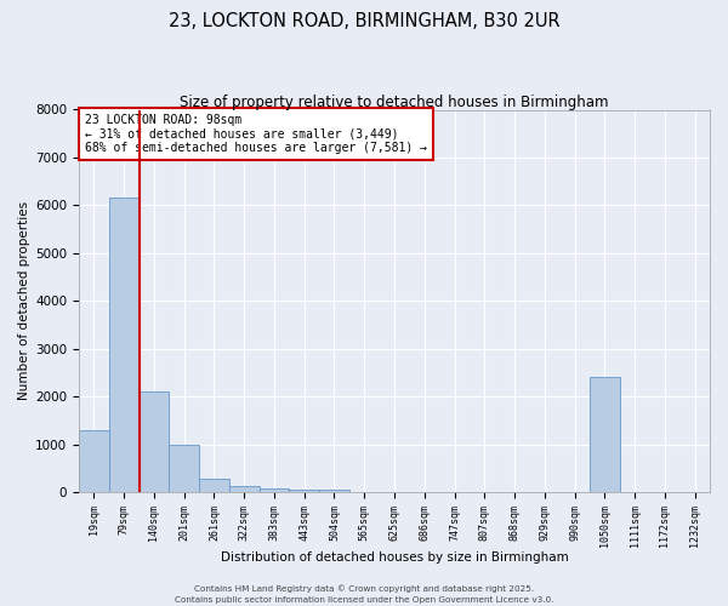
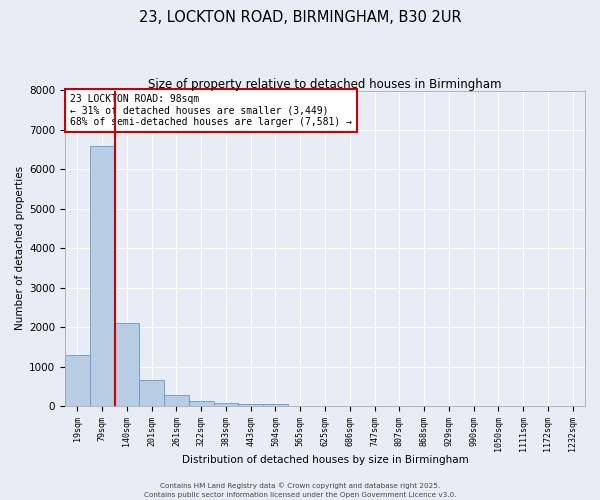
79sqm: 6150 -> 6600
201sqm: 1000 -> 650
1050sqm: 2400 -> 0
